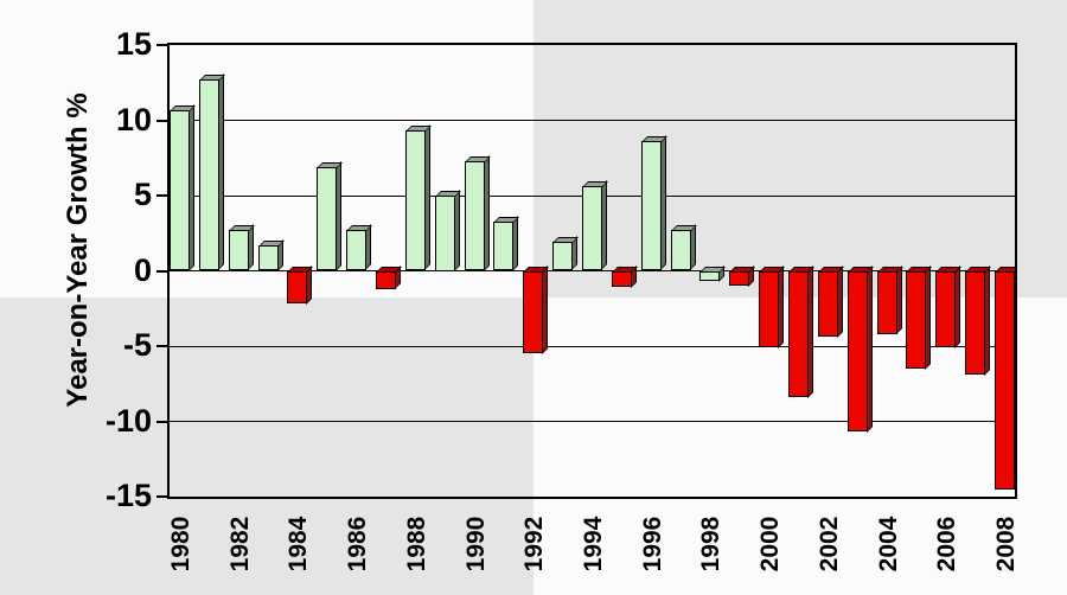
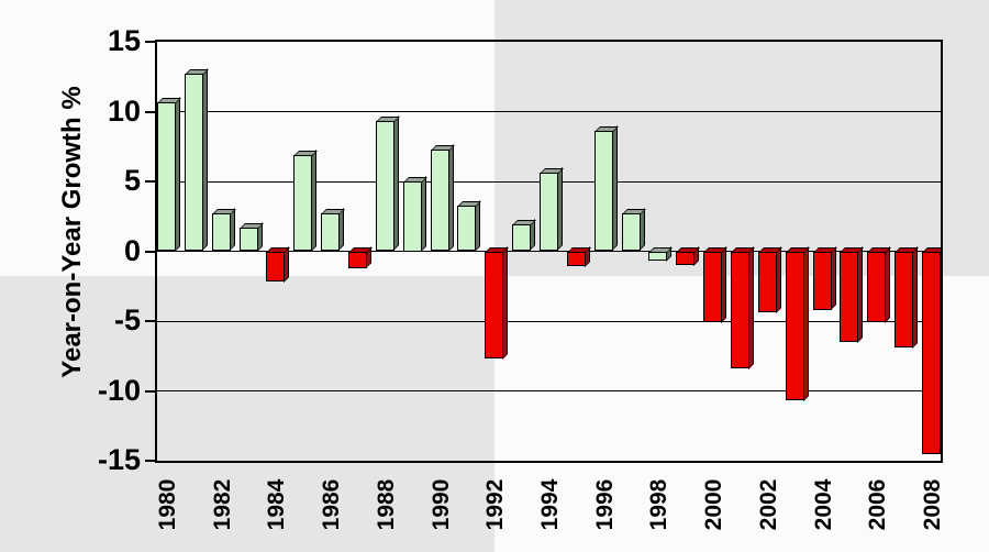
1992: -5.5 -> -7.7
